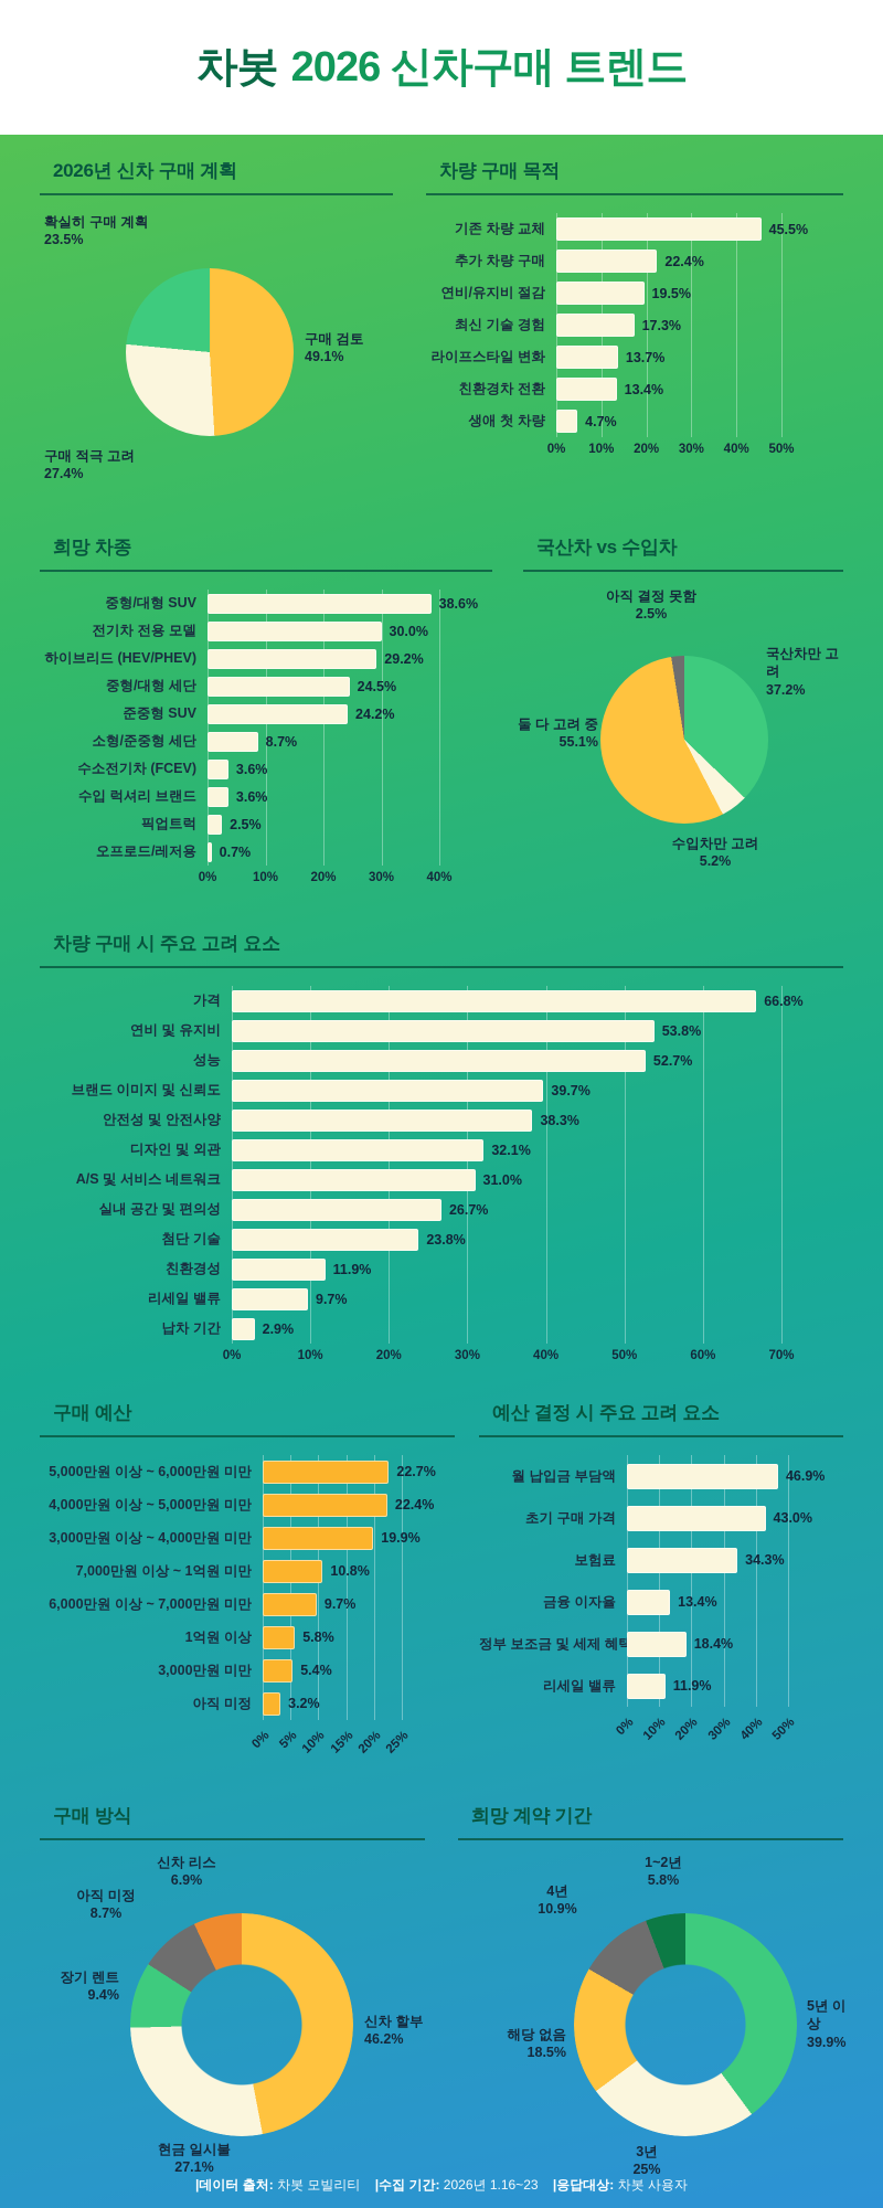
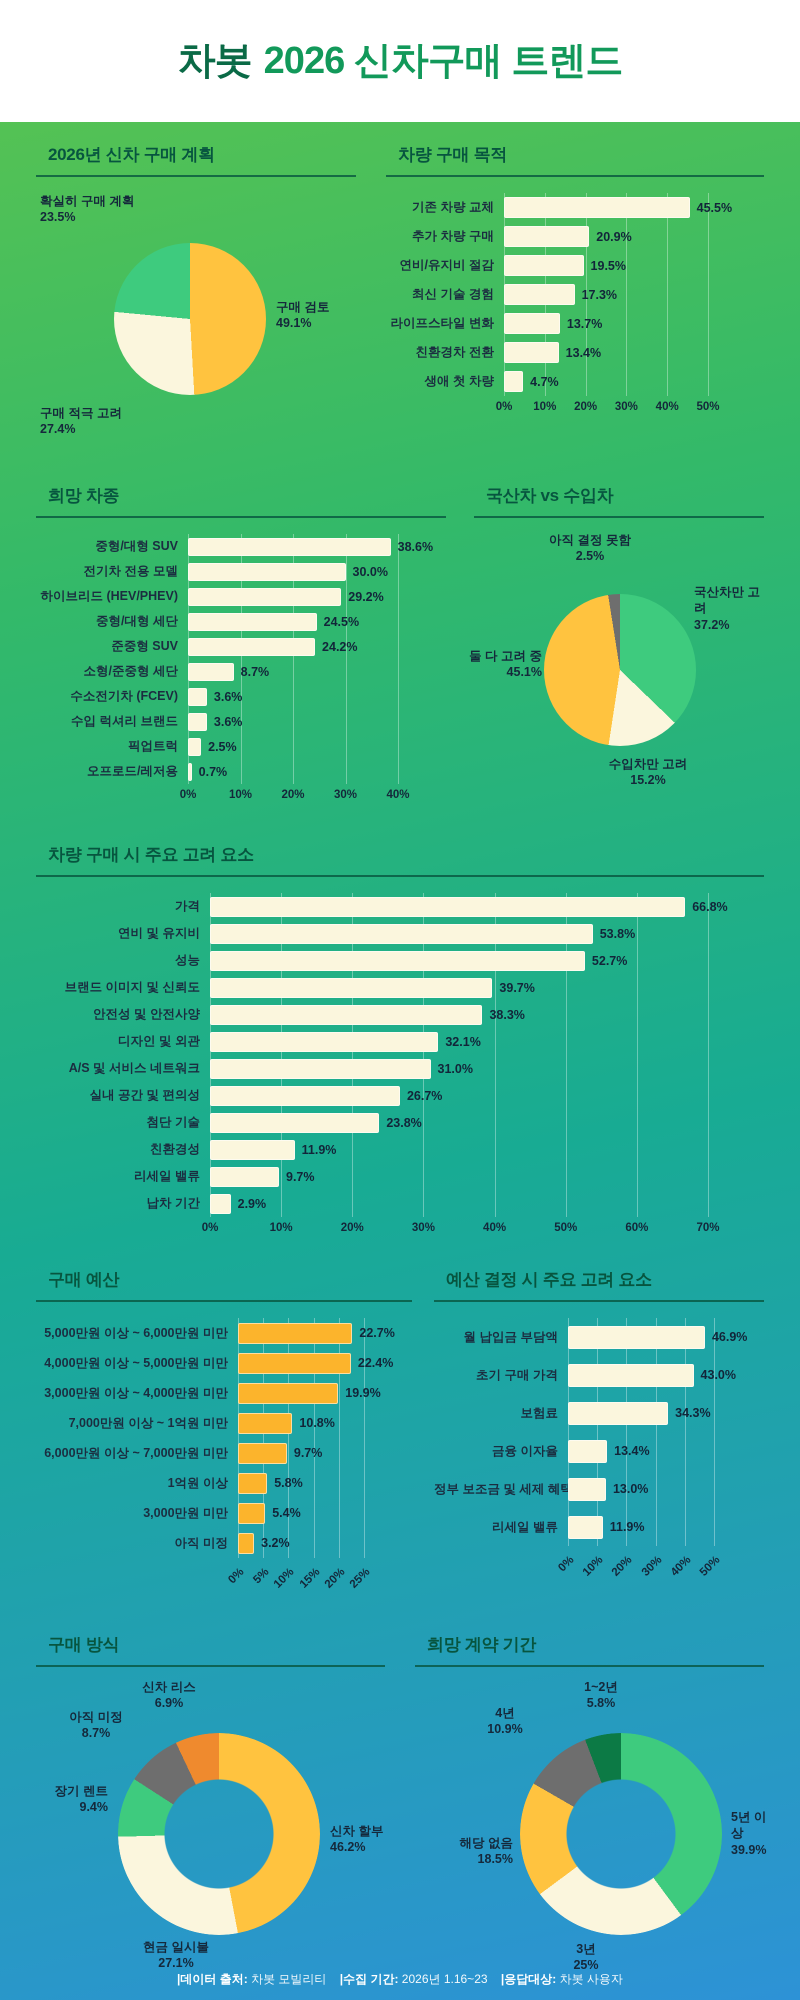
차량 구매 목적/추가 차량 구매: 22.4% -> 20.9%
국산차 vs 수입차/수입차만 고려: 5.2% -> 15.2%
국산차 vs 수입차/둘 다 고려 중: 55.1% -> 45.1%
예산 결정 시 주요 고려 요소/정부 보조금 및 세제 혜택: 18.4% -> 13.0%
